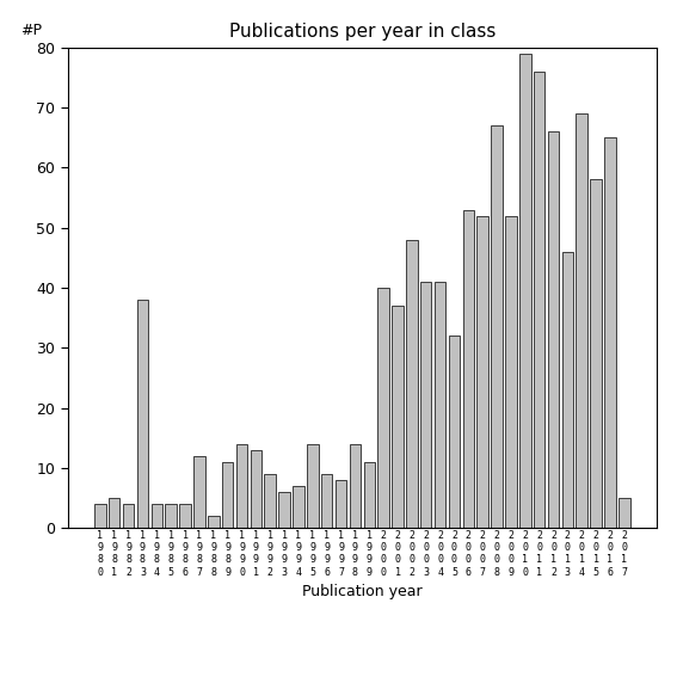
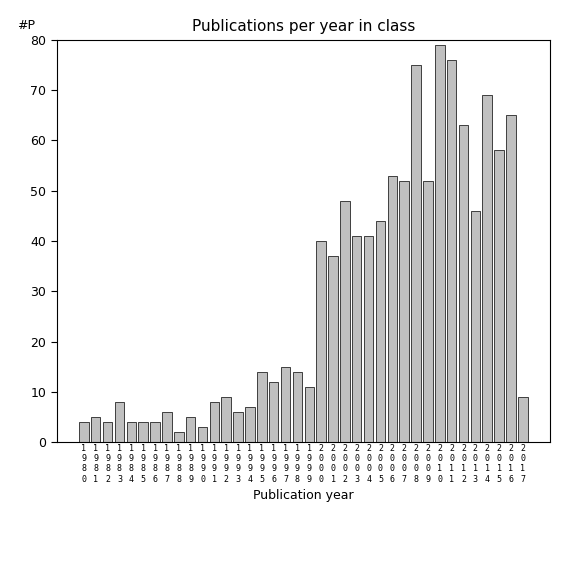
1 9 8 3: 38 -> 8
1 9 8 7: 12 -> 6
1 9 8 9: 11 -> 5
1 9 9 0: 14 -> 3
1 9 9 1: 13 -> 8
1 9 9 6: 9 -> 12
1 9 9 7: 8 -> 15
2 0 0 5: 32 -> 44
2 0 0 8: 67 -> 75
2 0 1 2: 66 -> 63
2 0 1 7: 5 -> 9
